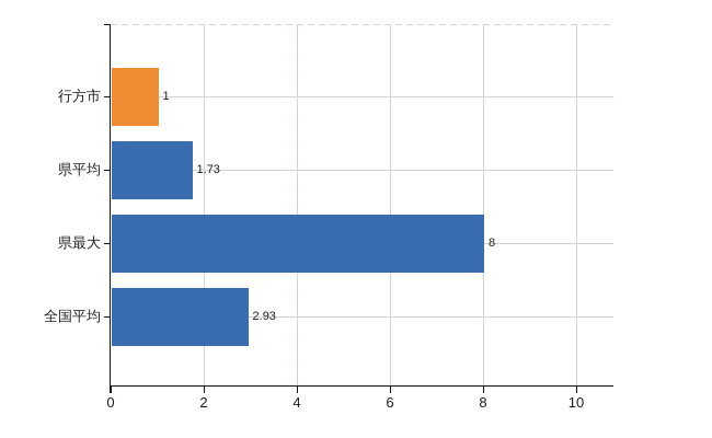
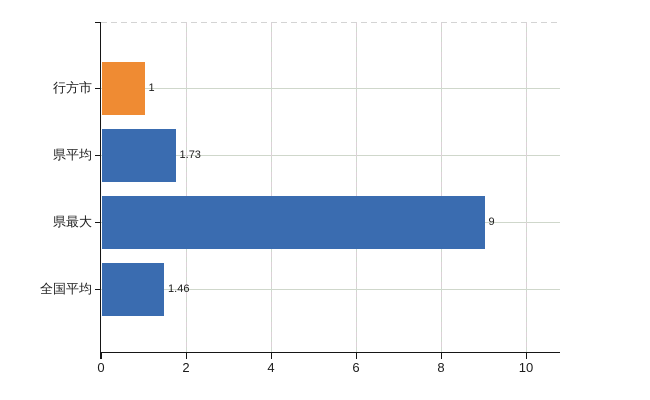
県最大: 8 -> 9
全国平均: 2.93 -> 1.46
